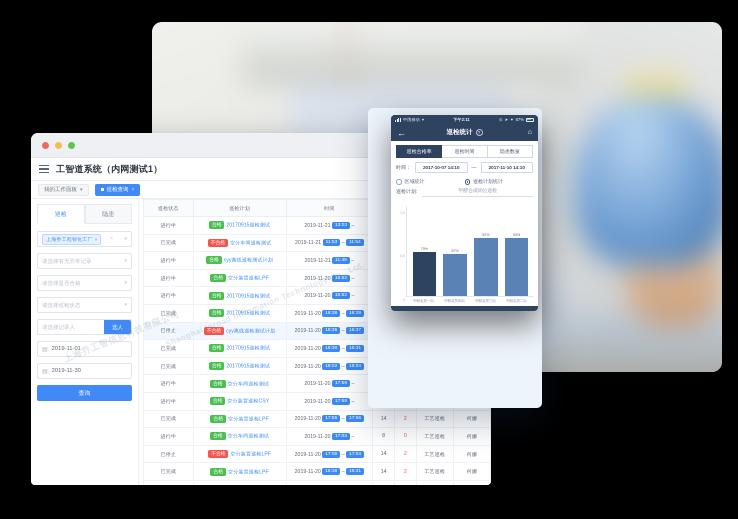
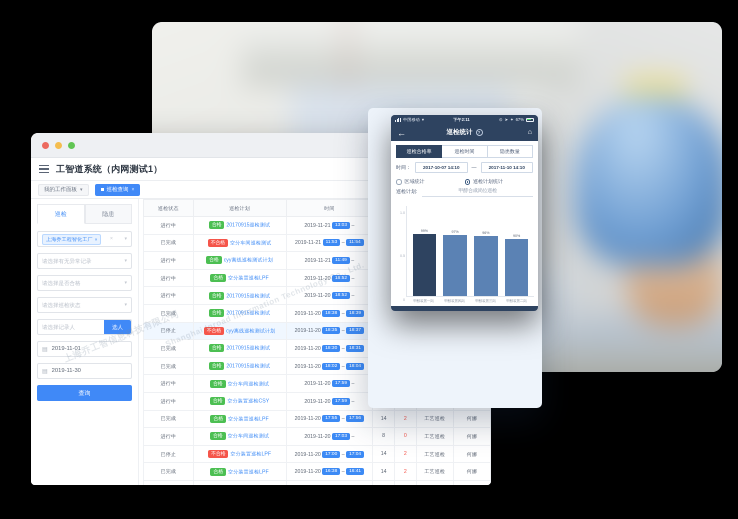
甲醇装置一岗: 70% -> 99%
甲醇装置风岗: 67% -> 97%
甲醇装置三岗: 92% -> 96%
甲醇装置二岗: 93% -> 90%
